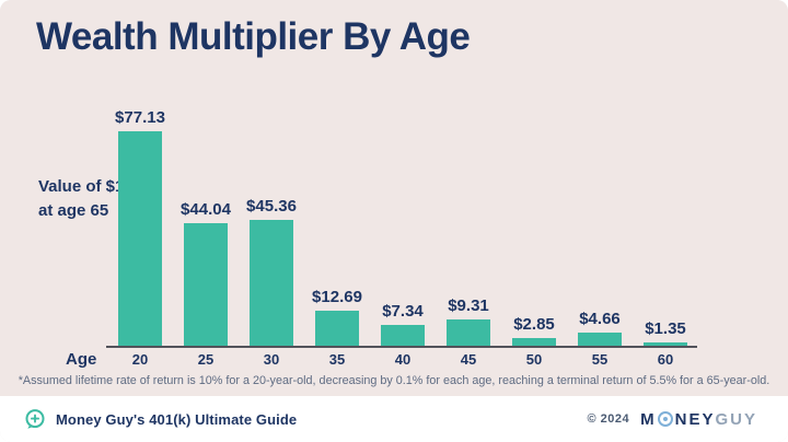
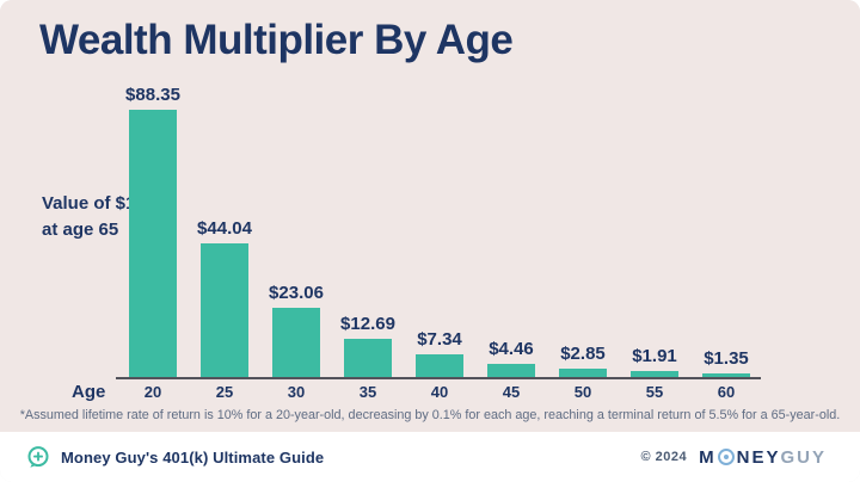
20: $77.13 -> $88.35
30: $45.36 -> $23.06
45: $9.31 -> $4.46
55: $4.66 -> $1.91
